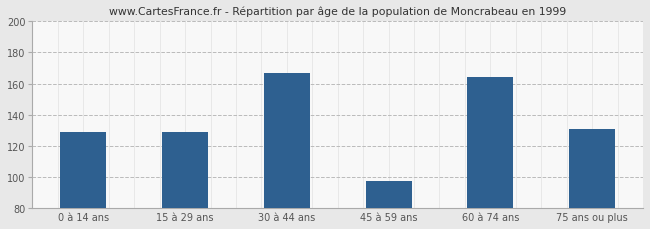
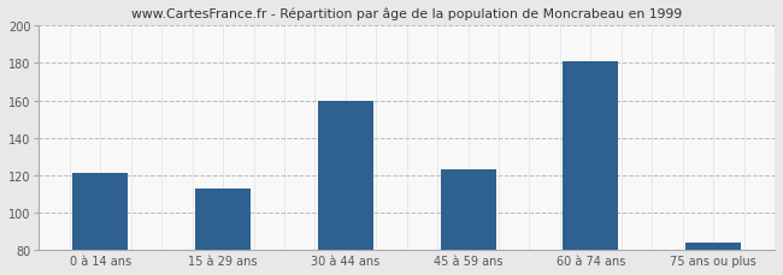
0 à 14 ans: 129 -> 121
15 à 29 ans: 129 -> 113
30 à 44 ans: 167 -> 160
45 à 59 ans: 97 -> 123
60 à 74 ans: 164 -> 181
75 ans ou plus: 131 -> 84
